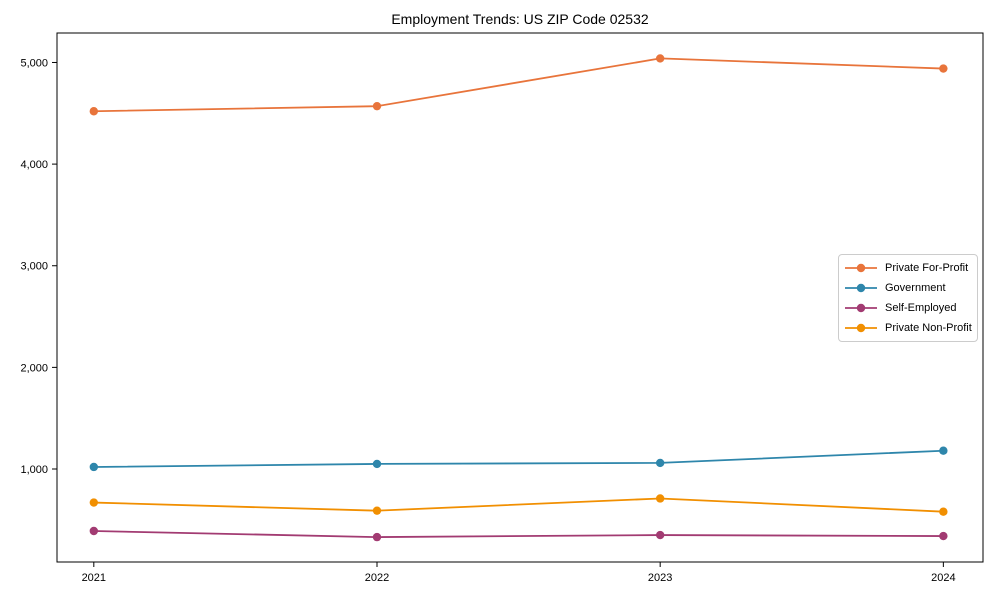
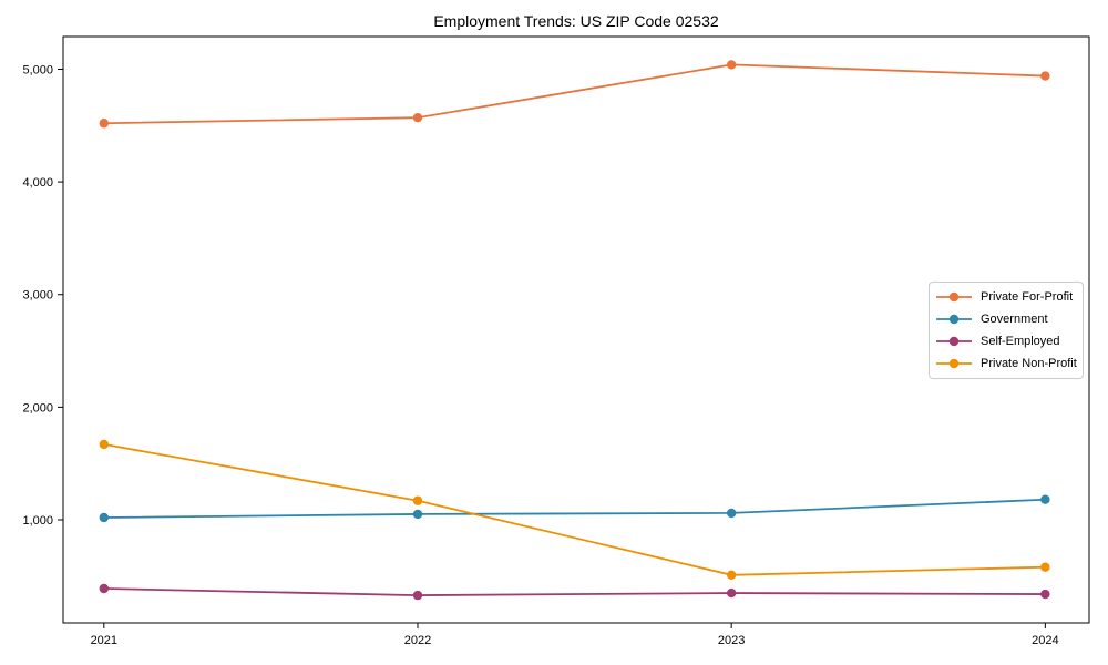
Private Non-Profit/2021: 670 -> 1670
Private Non-Profit/2022: 590 -> 1170
Private Non-Profit/2023: 710 -> 510
